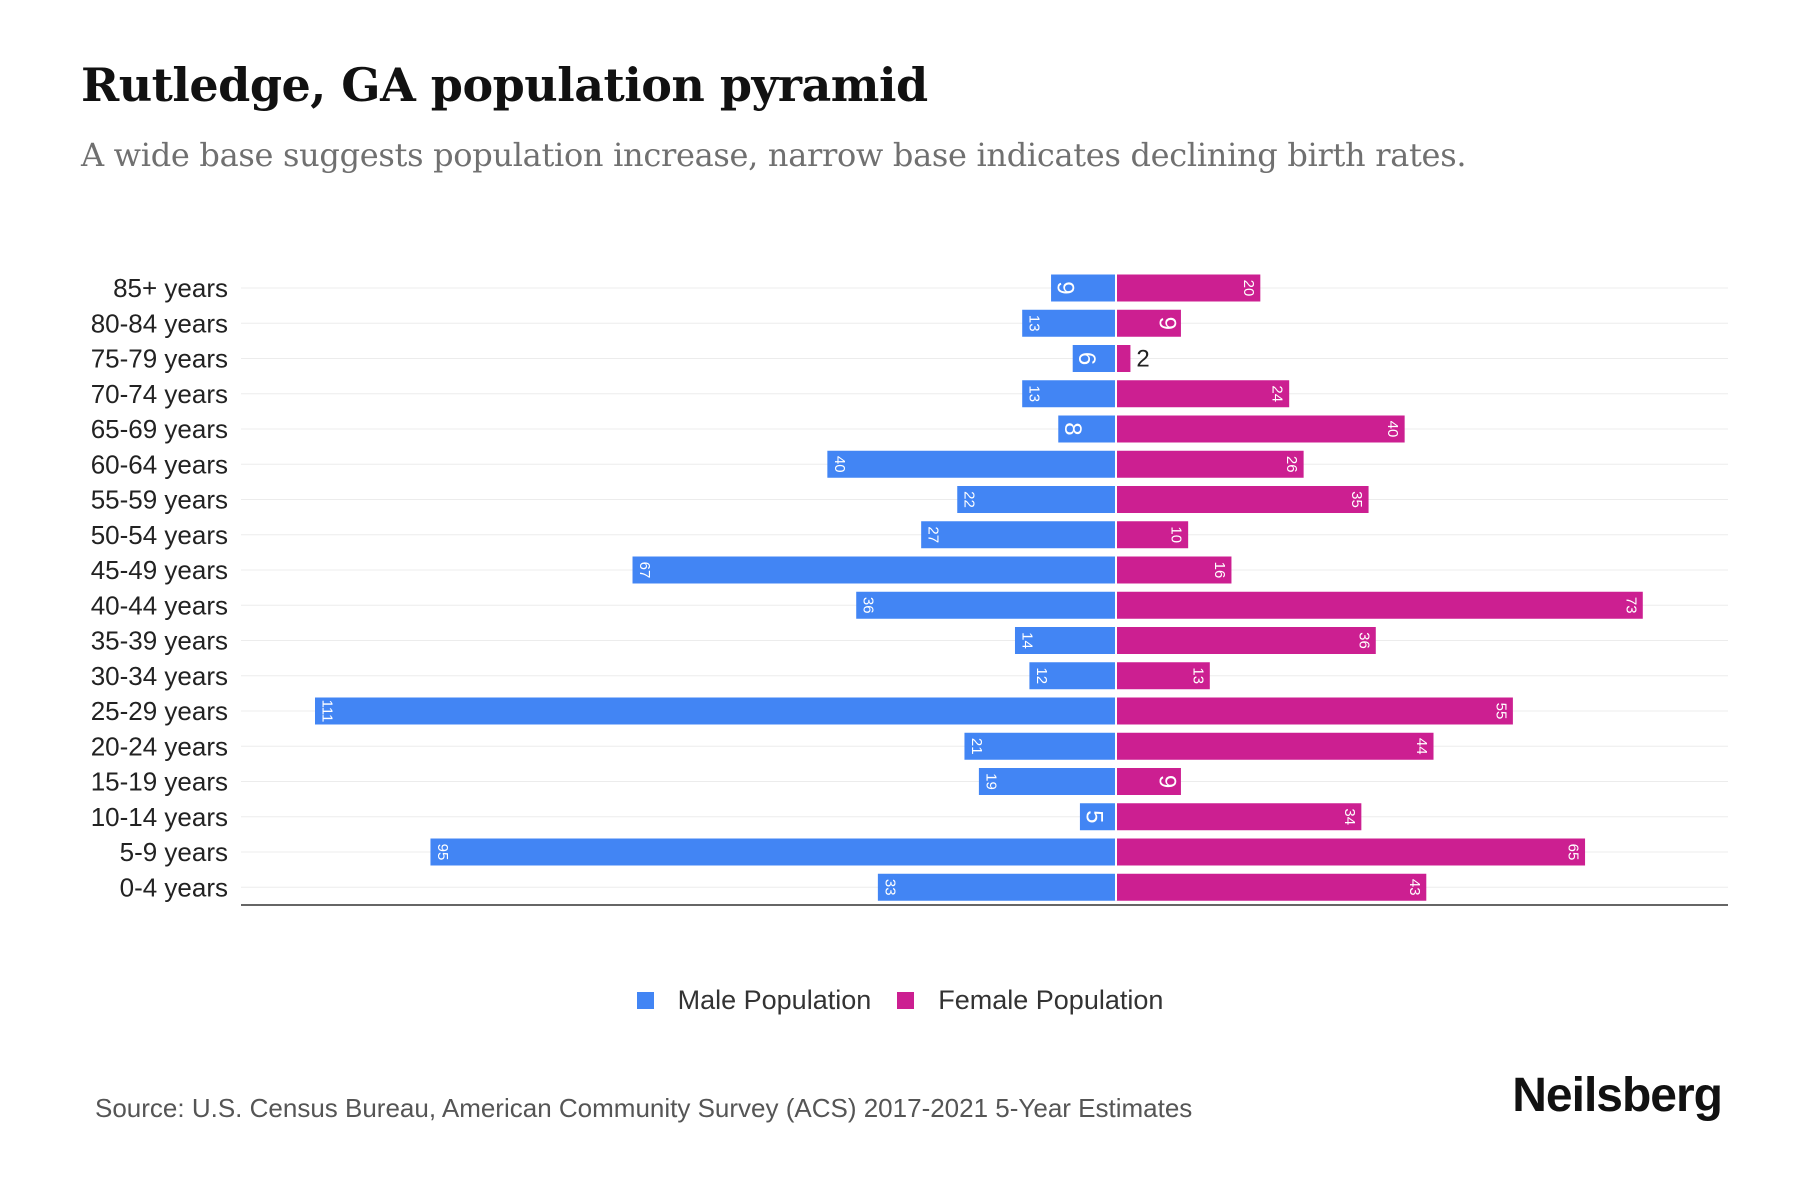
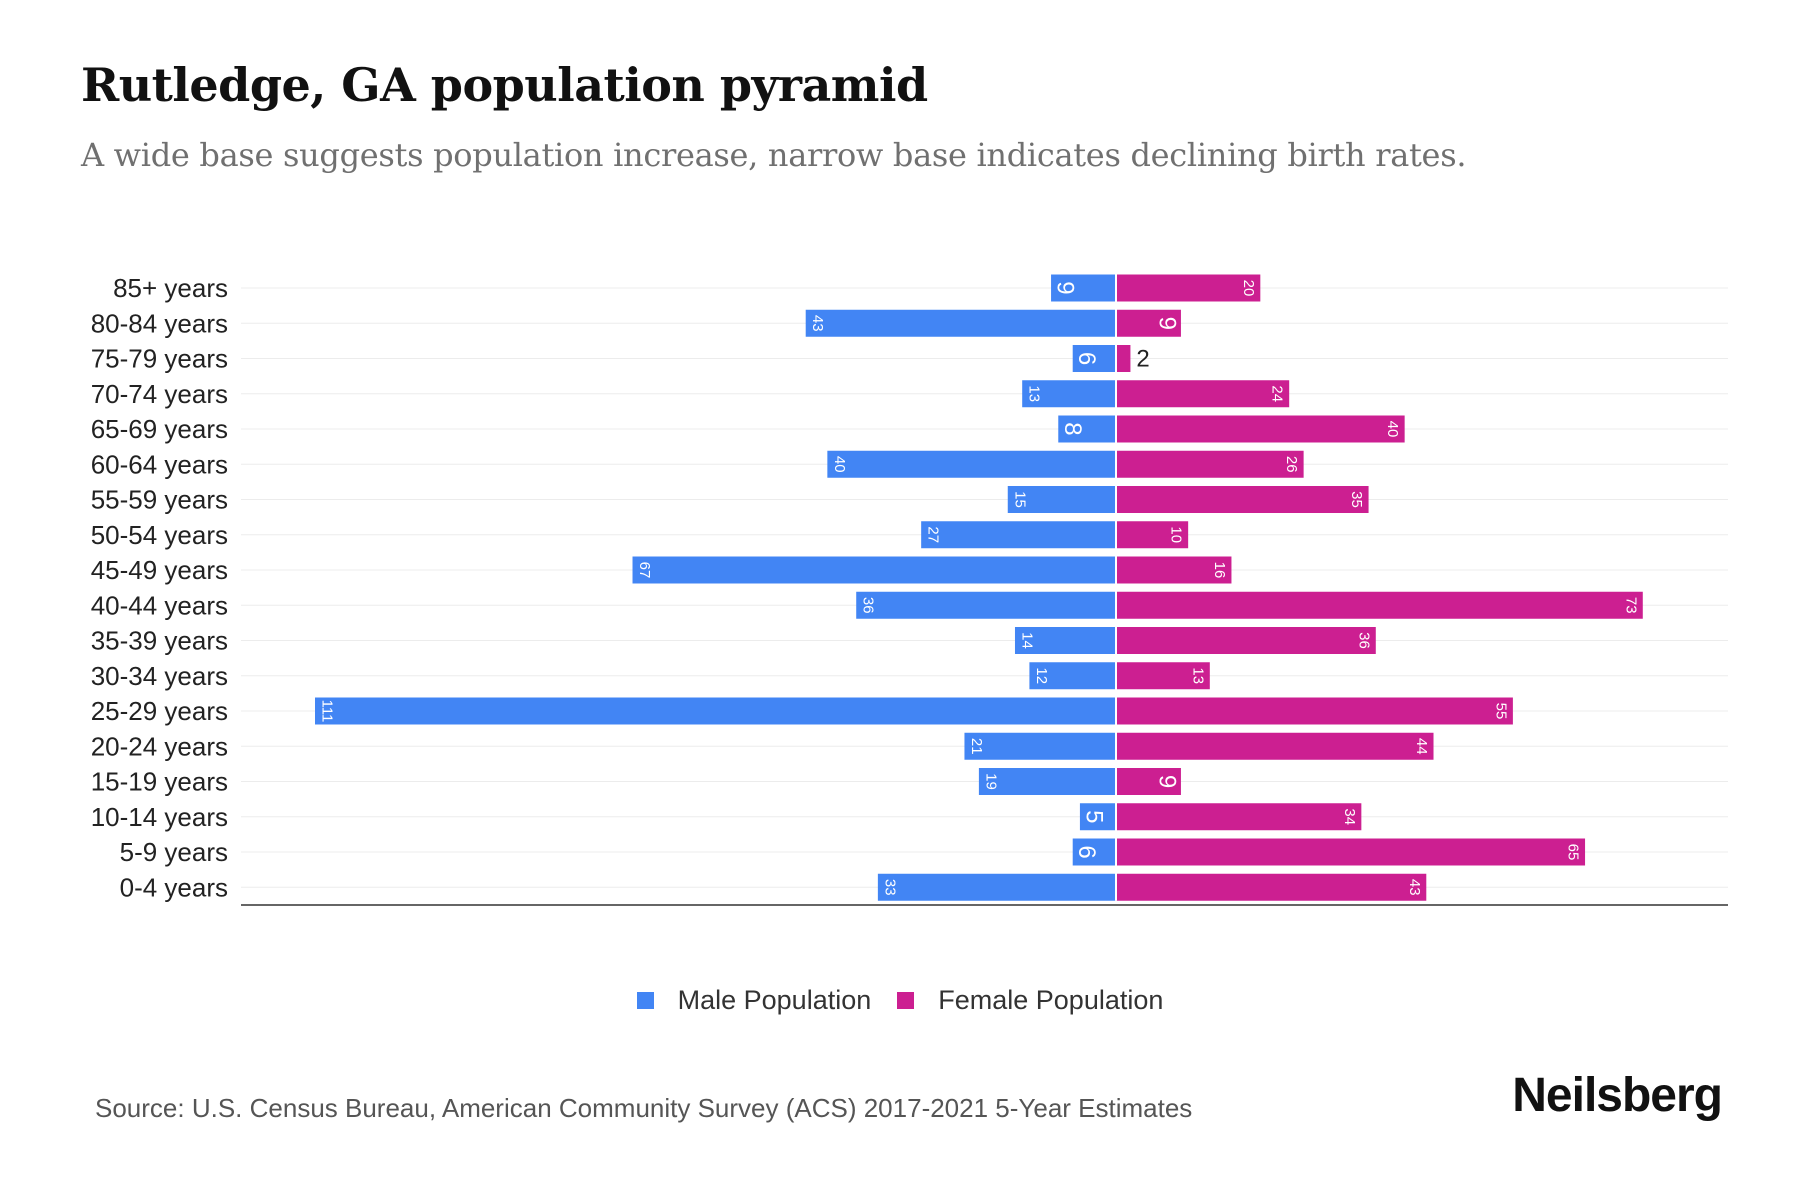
Male Population/80-84 years: 13 -> 43
Male Population/55-59 years: 22 -> 15
Male Population/5-9 years: 95 -> 6
